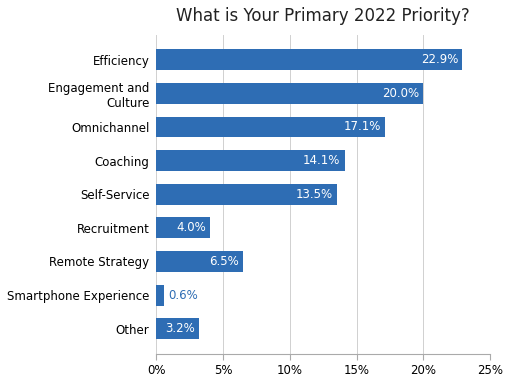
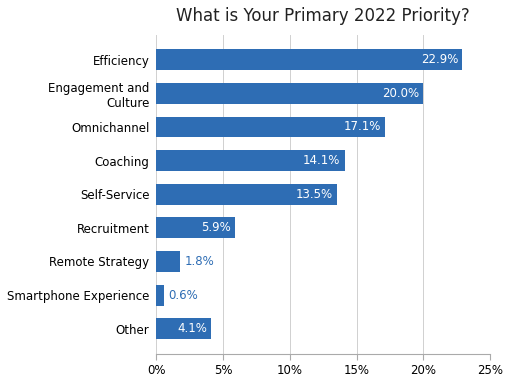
Recruitment: 4.0% -> 5.9%
Remote Strategy: 6.5% -> 1.8%
Other: 3.2% -> 4.1%
